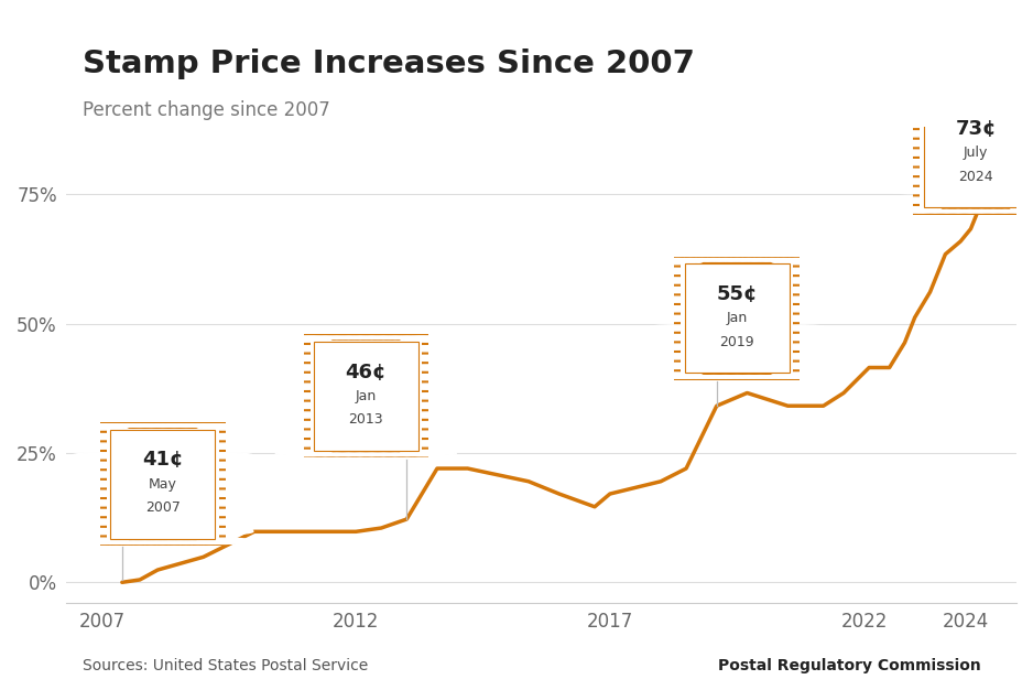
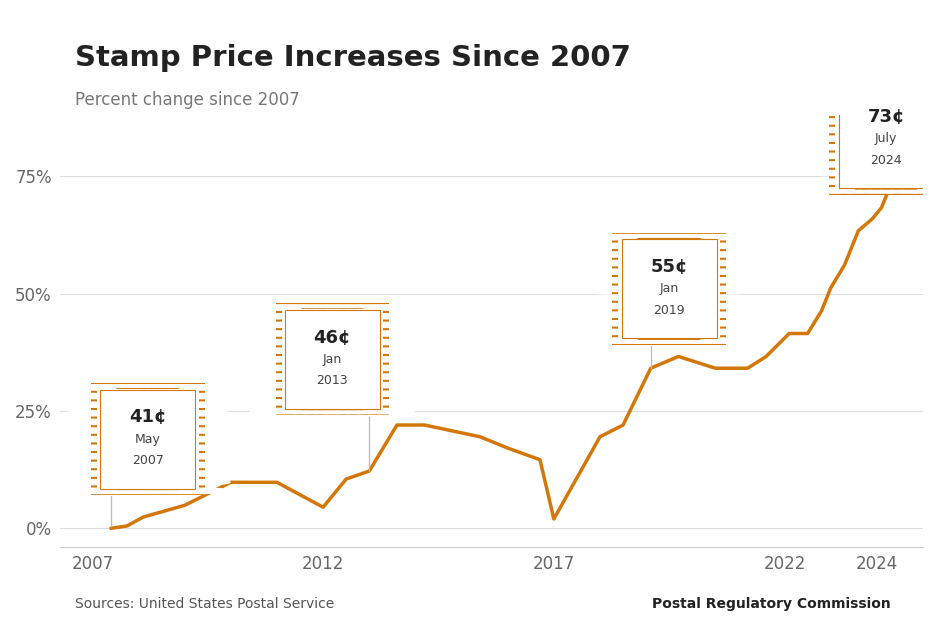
2012: 9.8% -> 4.5%
2017: 17.1% -> 2.0%
